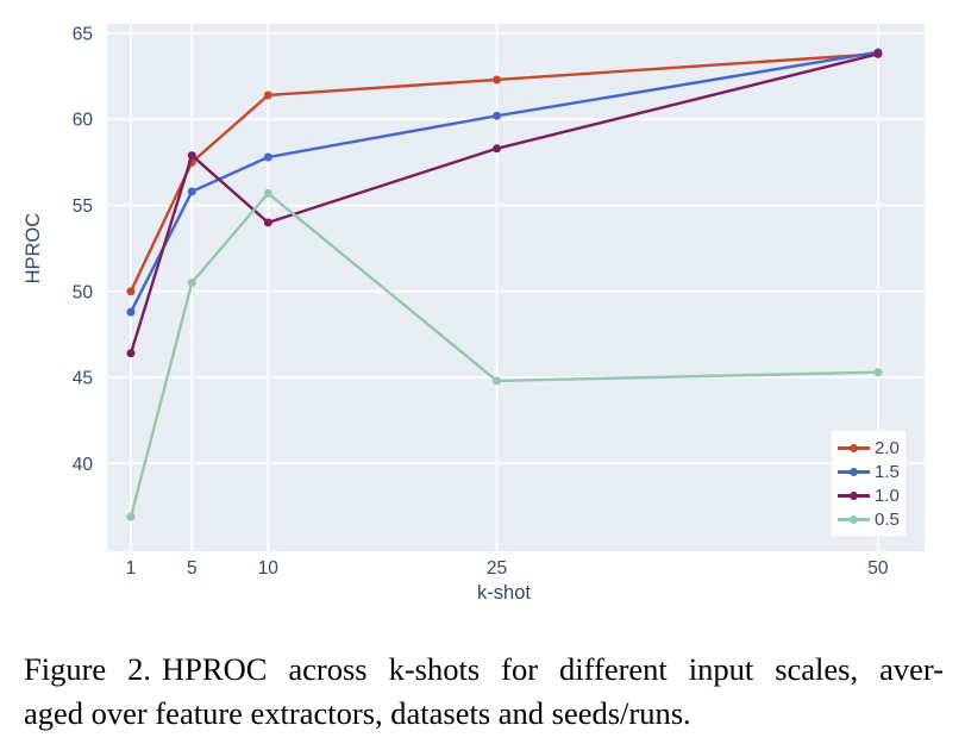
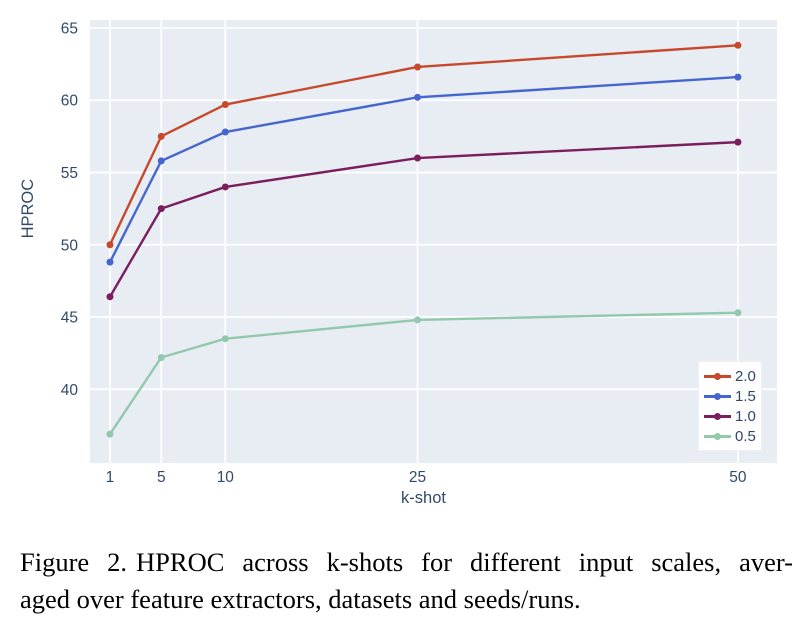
1.0/5: 57.9 -> 52.5
0.5/5: 50.5 -> 42.2
2.0/10: 61.4 -> 59.7
0.5/10: 55.7 -> 43.5
1.0/25: 58.3 -> 56.0
1.5/50: 63.9 -> 61.6
1.0/50: 63.8 -> 57.1
